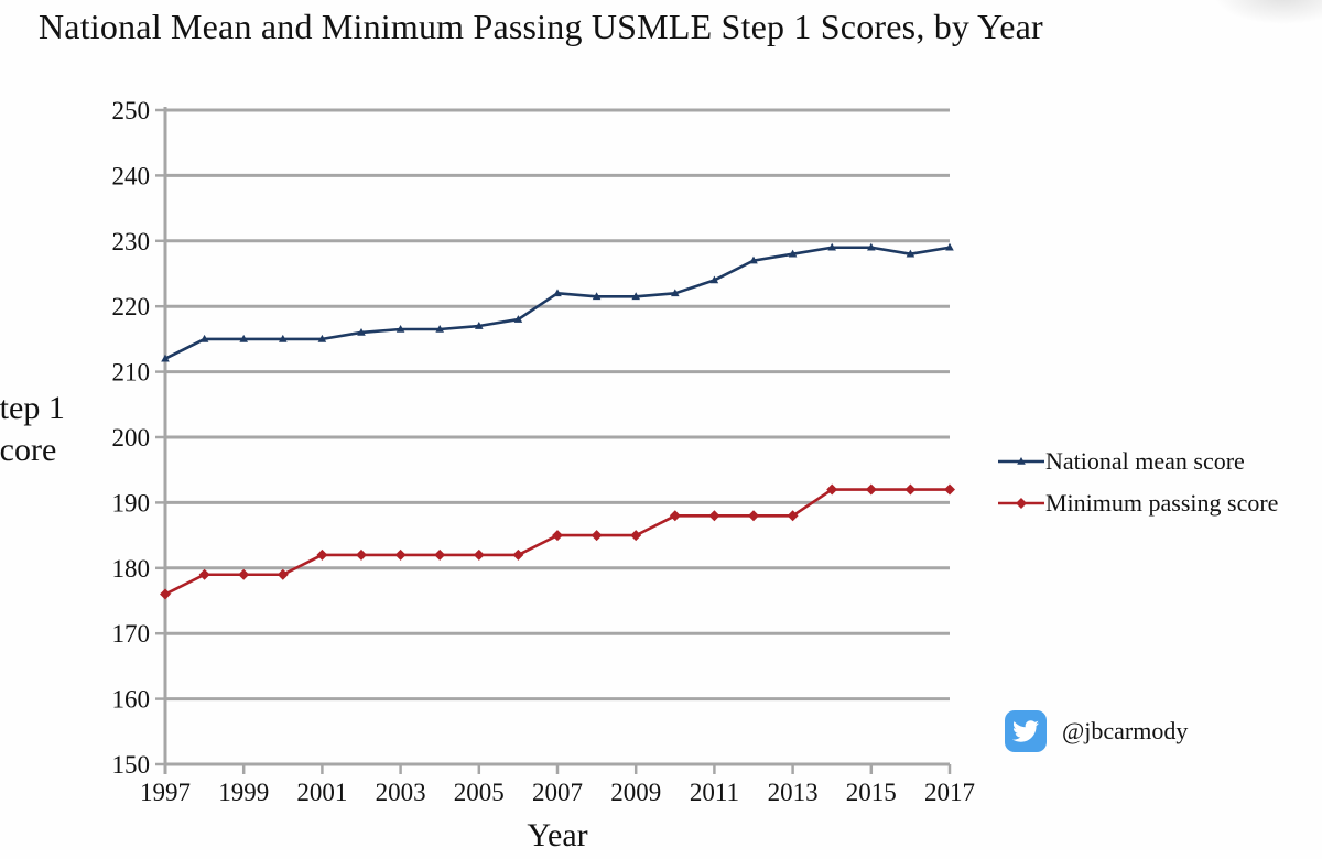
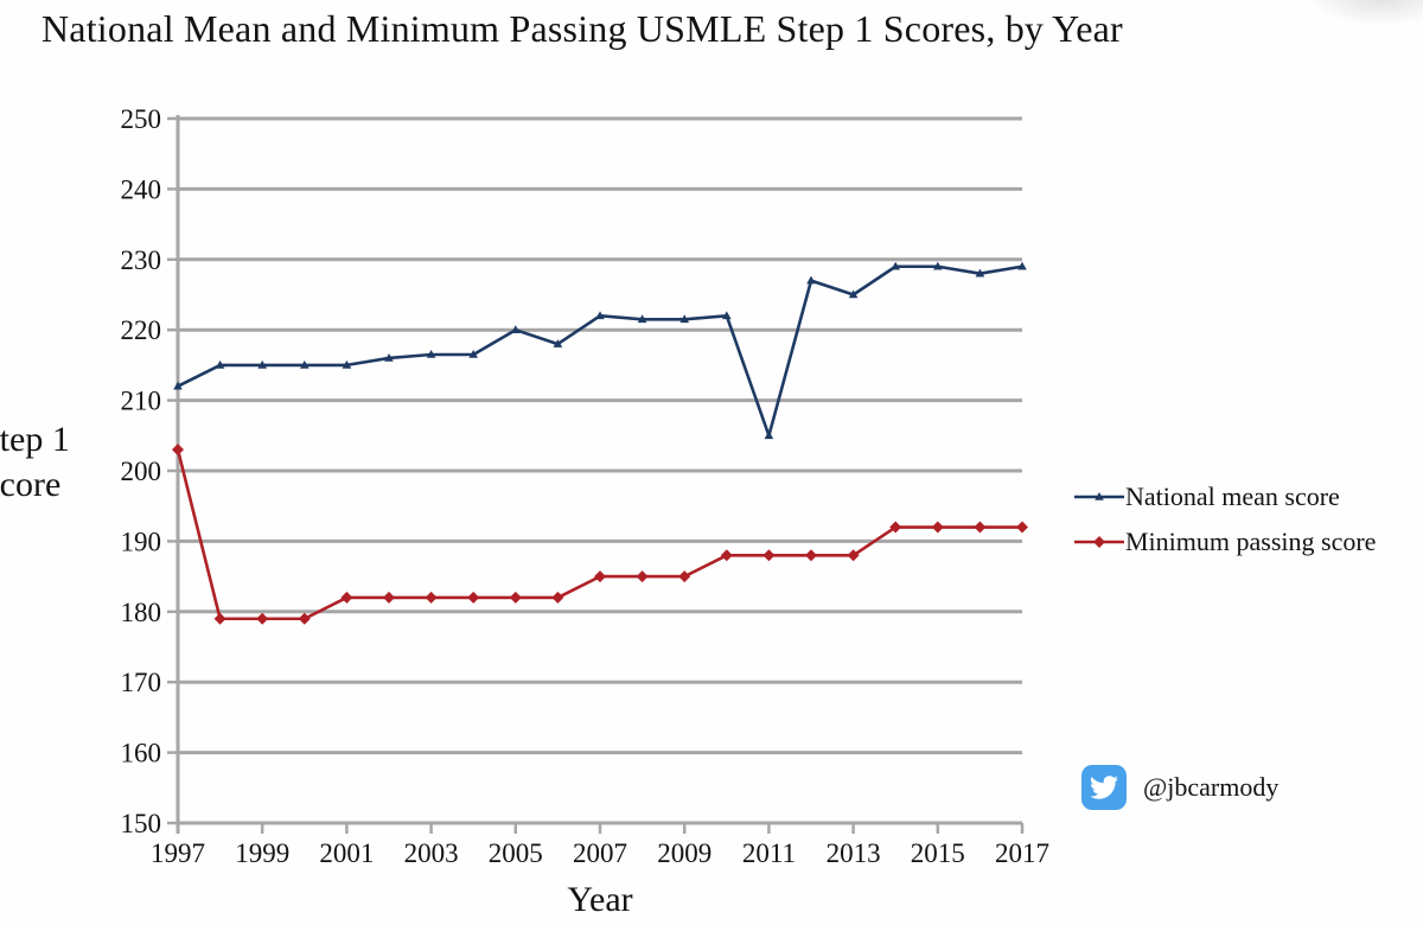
Minimum passing score/1997: 176 -> 203
National mean score/2005: 217 -> 220
National mean score/2011: 224 -> 205
National mean score/2013: 228 -> 225
